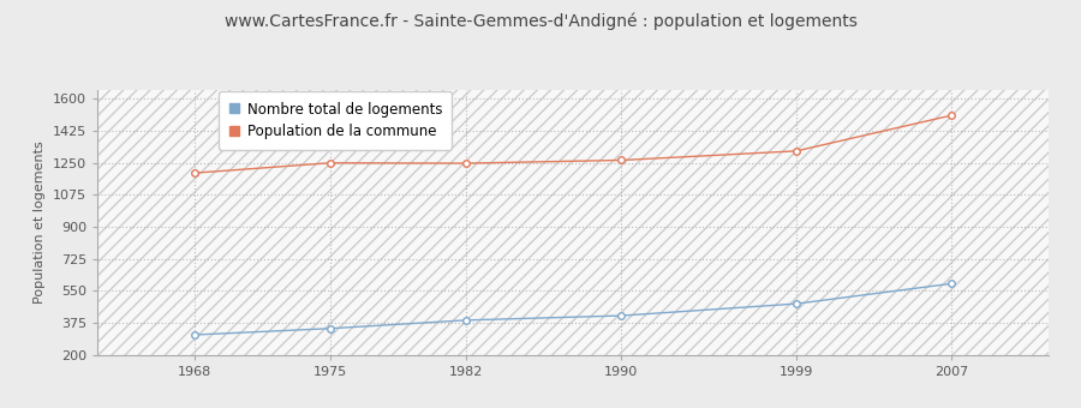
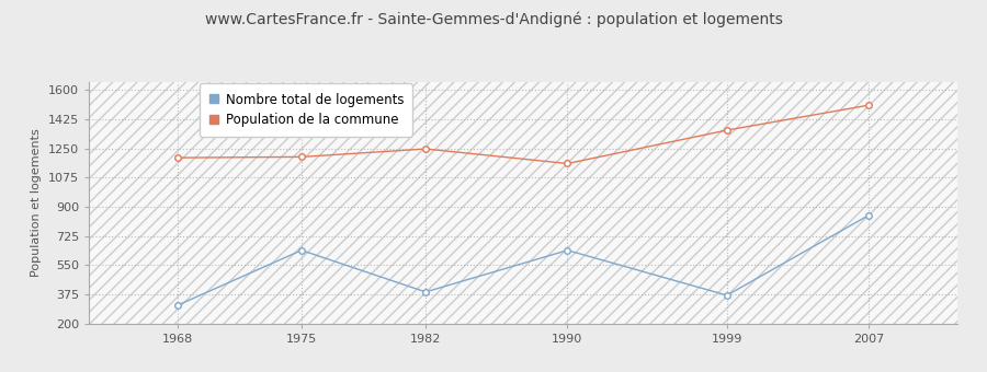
Nombre total de logements/1975: 340 -> 640
Population de la commune/1975: 1250 -> 1200
Nombre total de logements/1990: 420 -> 640
Population de la commune/1990: 1260 -> 1160
Nombre total de logements/1999: 480 -> 370
Population de la commune/1999: 1320 -> 1360
Nombre total de logements/2007: 590 -> 850
